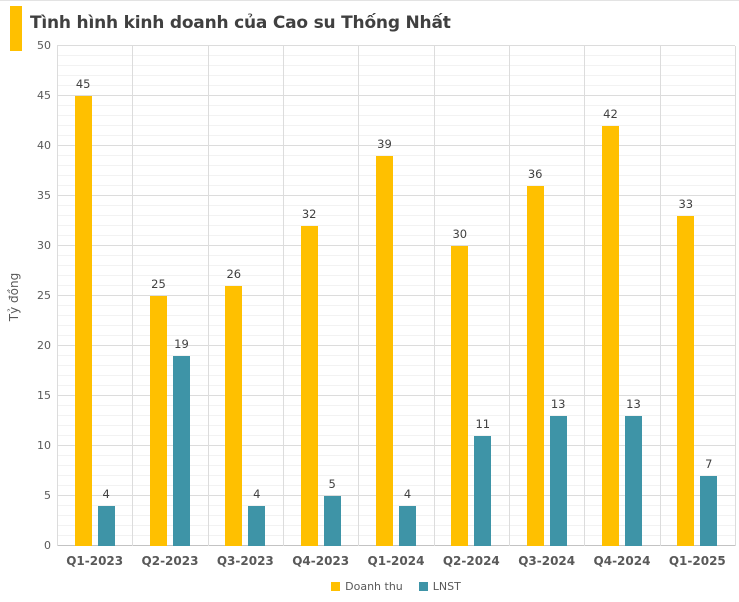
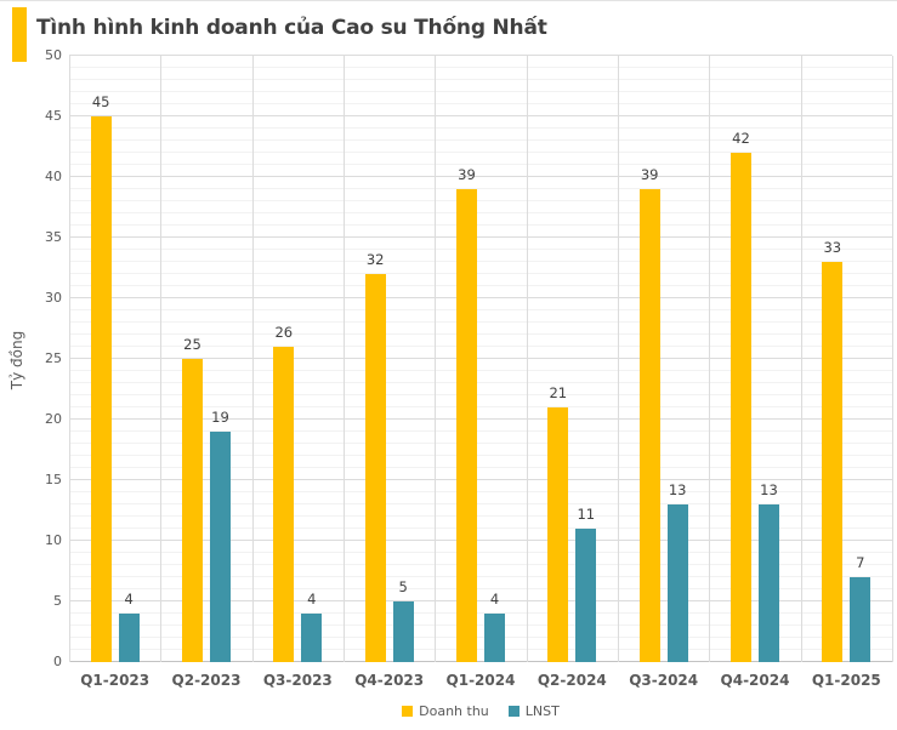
Doanh thu/Q2-2024: 30 -> 21
Doanh thu/Q3-2024: 36 -> 39
